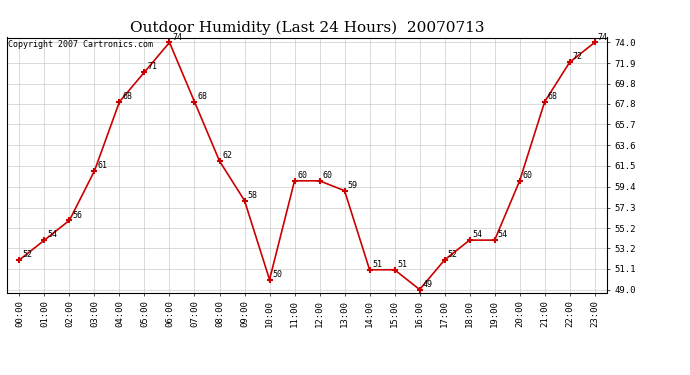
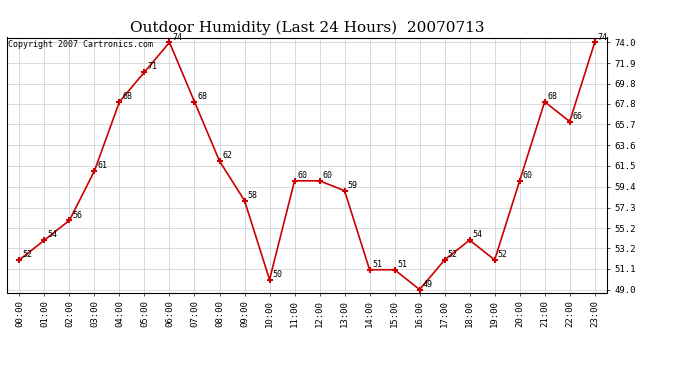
19:00: 54 -> 52
22:00: 72 -> 66
